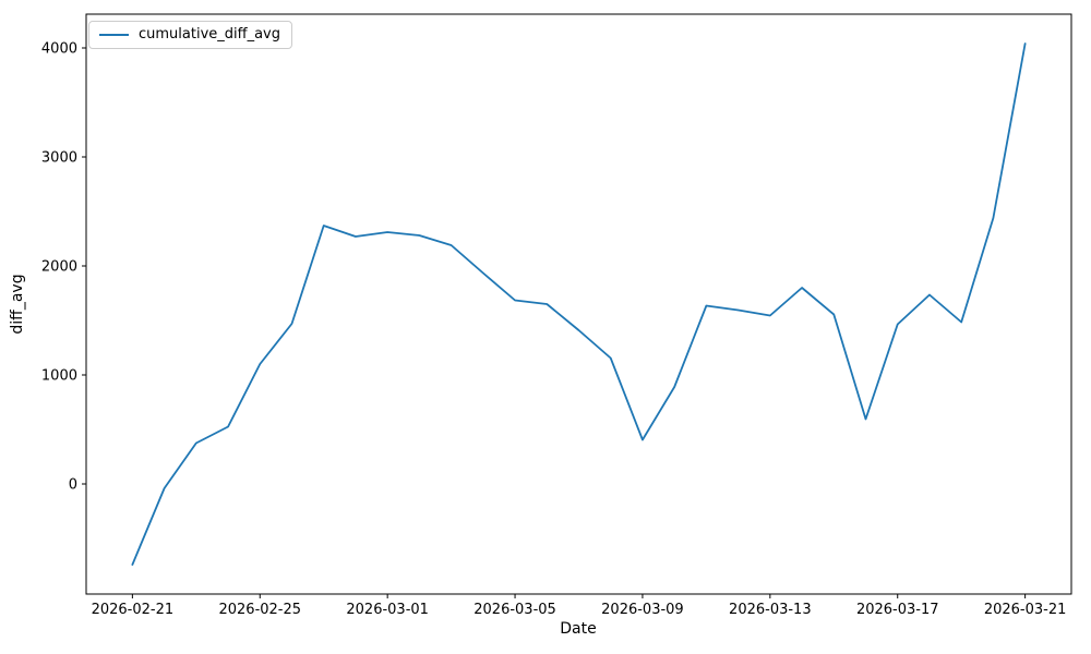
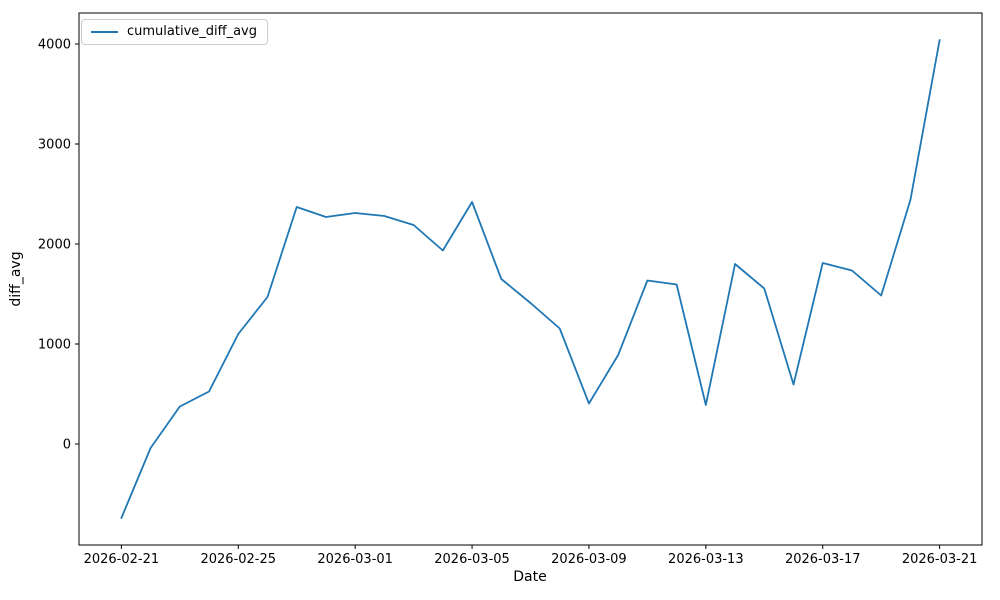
2026-03-05: 1680 -> 2420
2026-03-13: 1540 -> 390
2026-03-17: 1460 -> 1810
